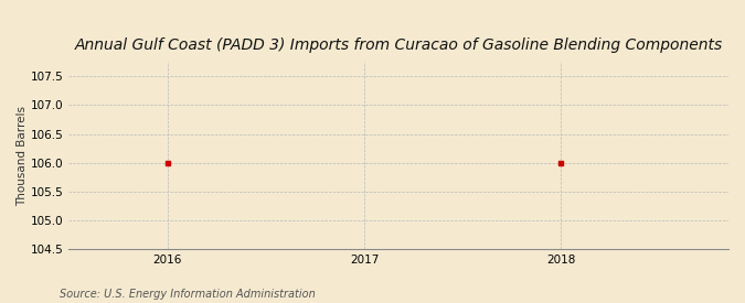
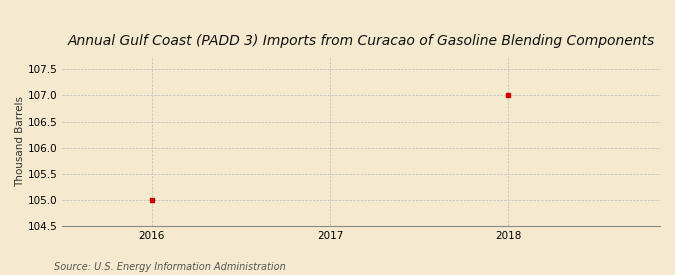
2016: 106 -> 105
2018: 106 -> 107
